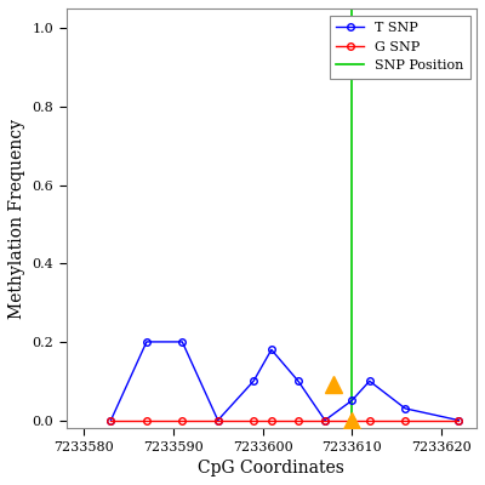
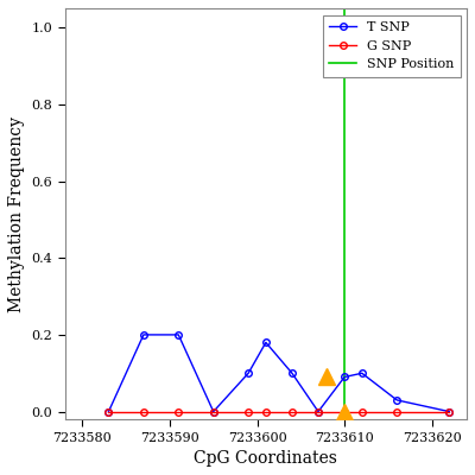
T SNP/7233610: 0.05 -> 0.09
